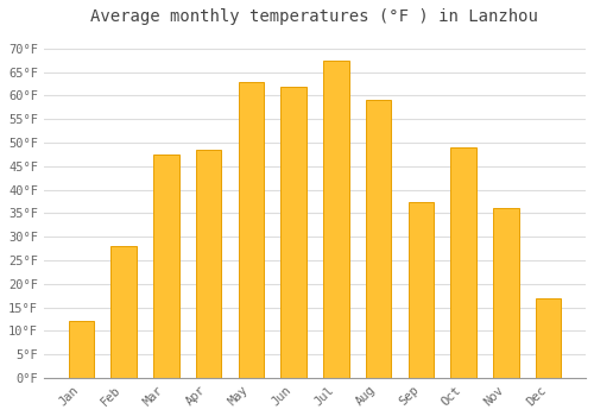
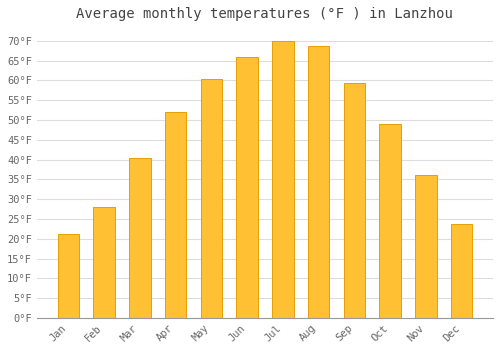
Jan: 12.0°F -> 21.2°F
Mar: 47.5°F -> 40.3°F
Apr: 48.5°F -> 52.0°F
May: 63.0°F -> 60.3°F
Jun: 62.0°F -> 66.0°F
Jul: 67.5°F -> 70.0°F
Aug: 59.0°F -> 68.7°F
Sep: 37.5°F -> 59.4°F
Dec: 17.0°F -> 23.7°F
